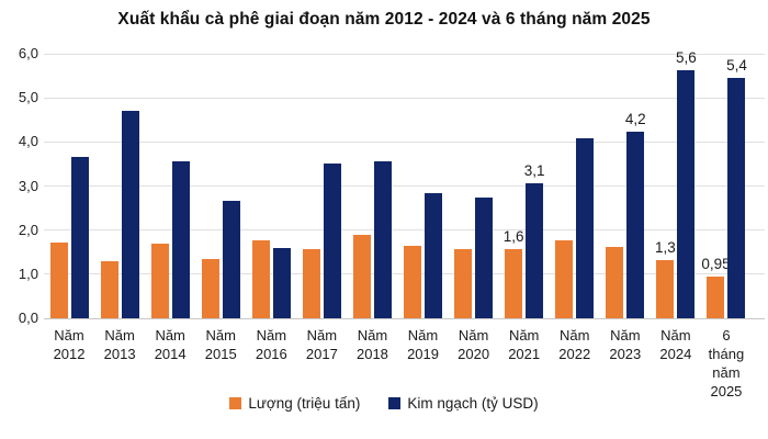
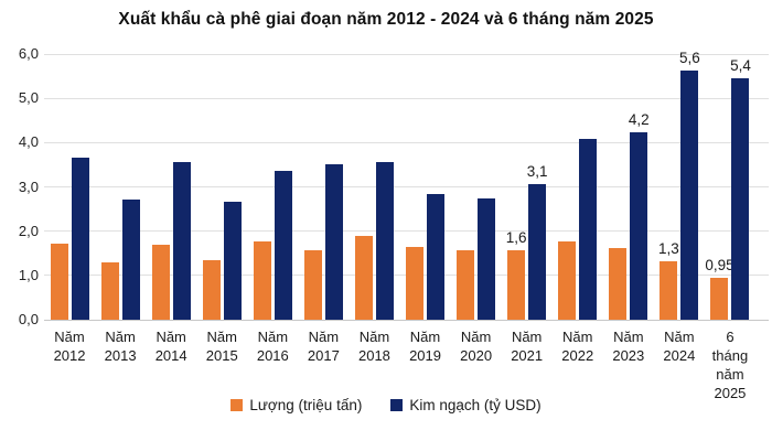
Kim ngạch (tỷ USD)/Năm 2013: 4,7 -> 2,7
Kim ngạch (tỷ USD)/Năm 2016: 1,6 -> 3,4
